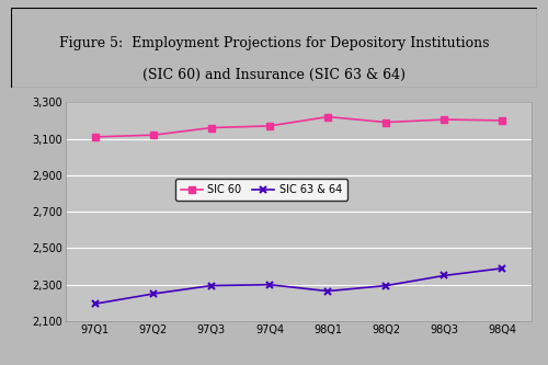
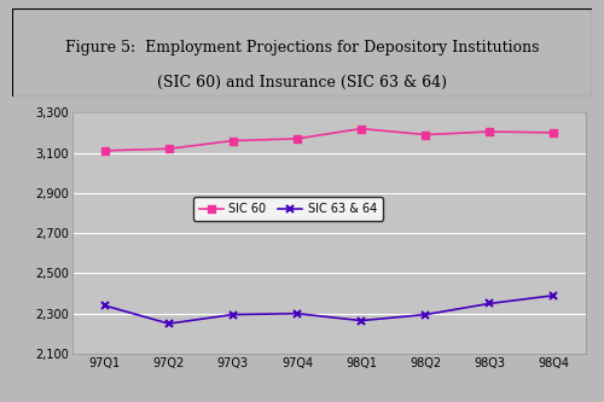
SIC 63 & 64/97Q1: 2,200 -> 2,340
